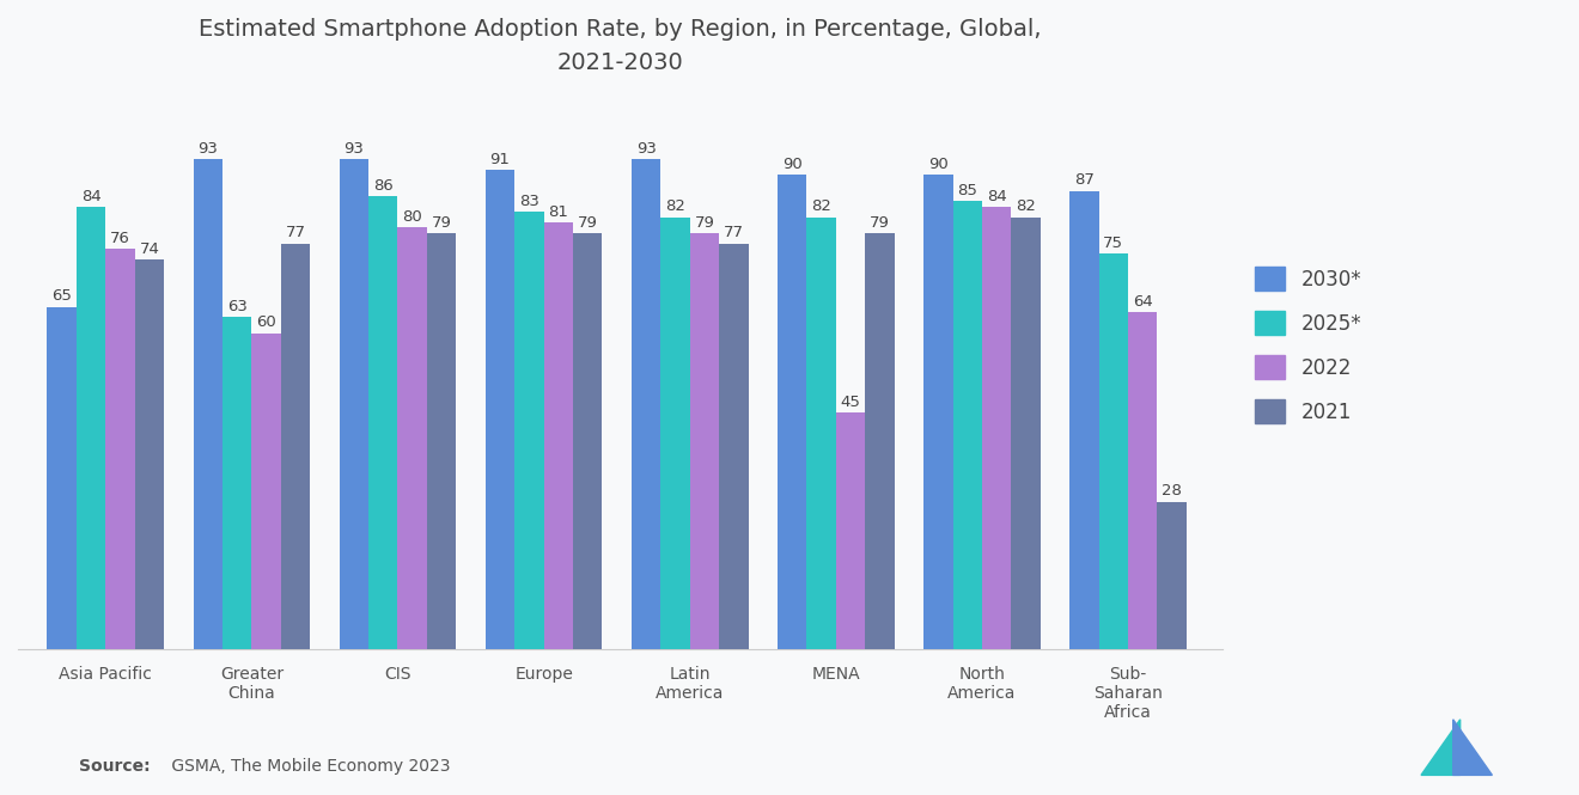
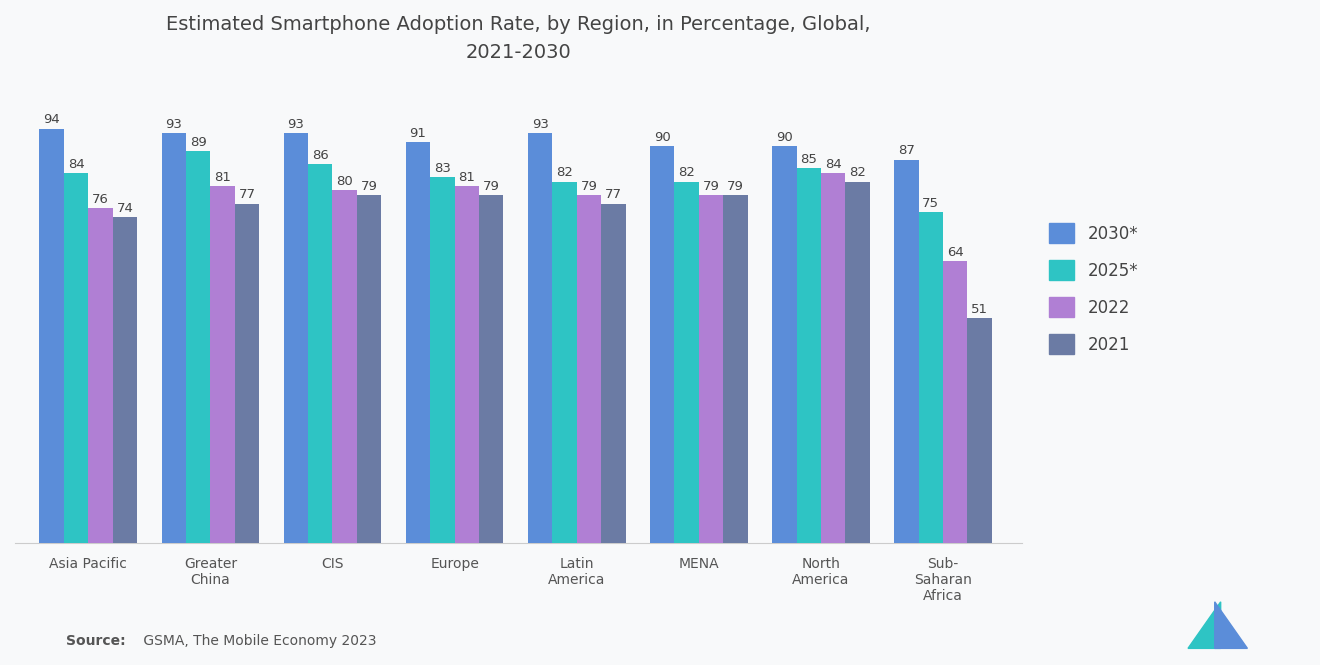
2030*/Asia Pacific: 65 -> 94
2025*/Greater China: 63 -> 89
2022/Greater China: 60 -> 81
2022/MENA: 45 -> 79
2021/Sub- Saharan Africa: 28 -> 51
